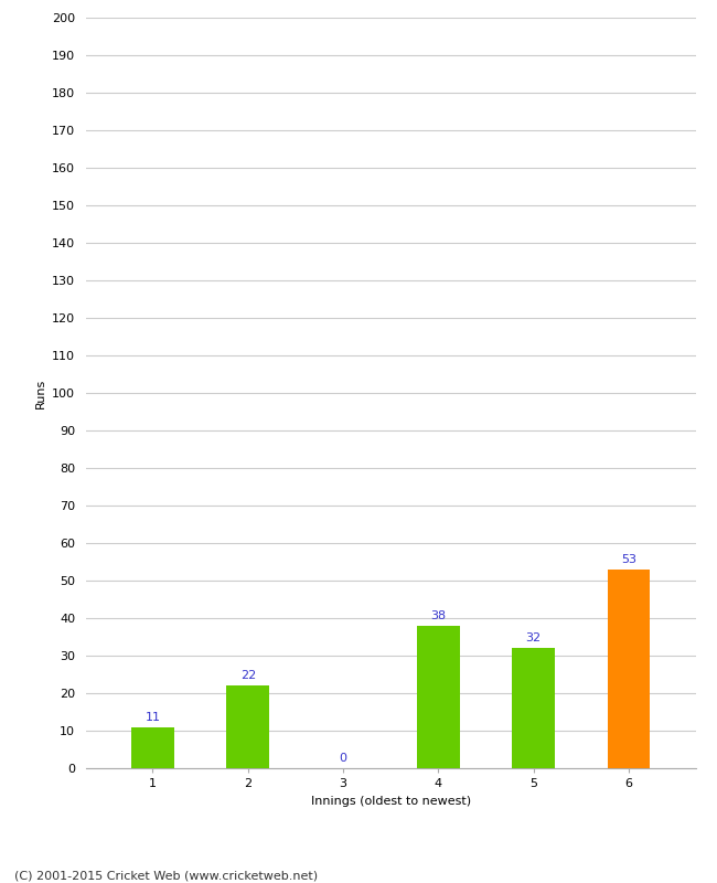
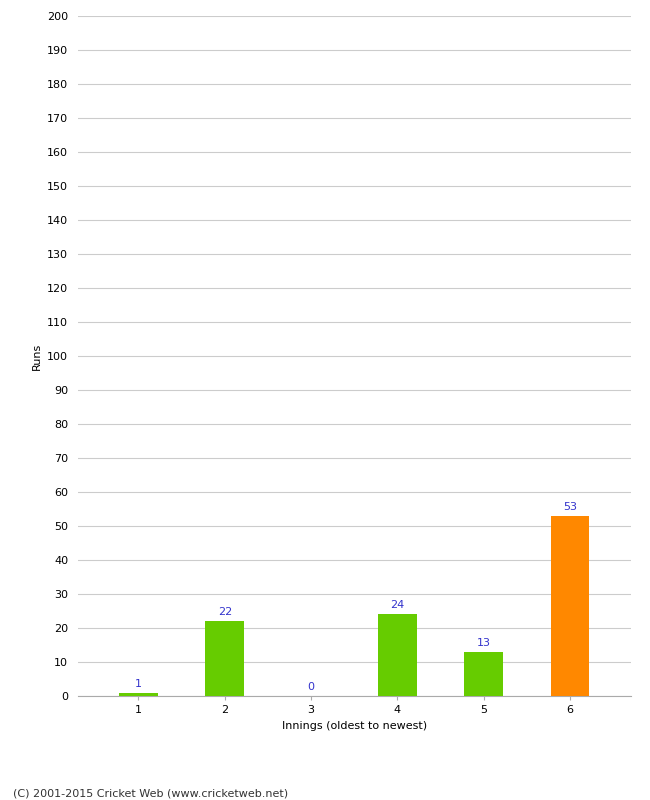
1: 11 -> 1
4: 38 -> 24
5: 32 -> 13
